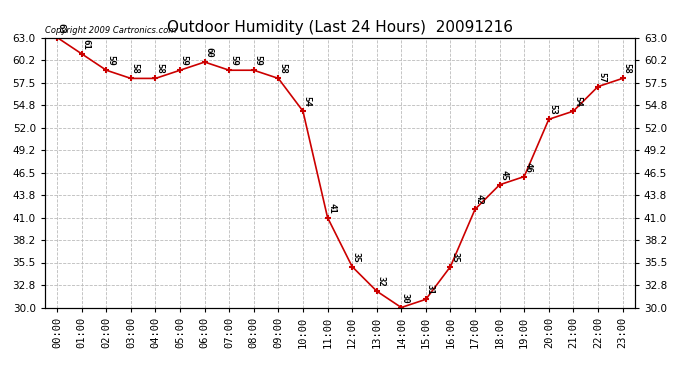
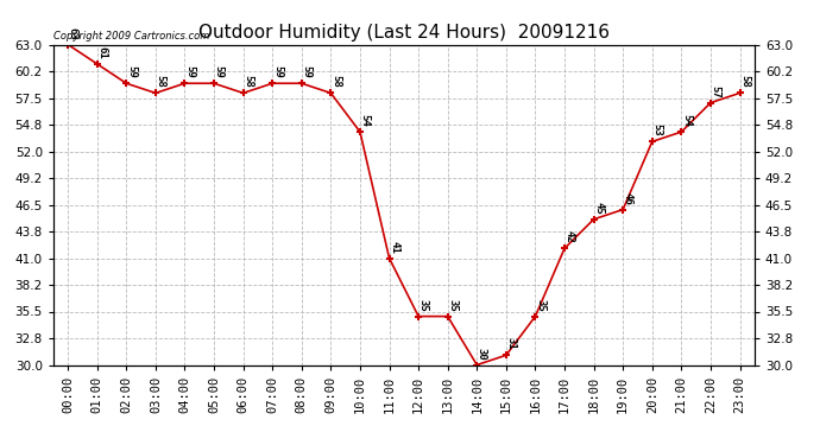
04:00: 58 -> 59
06:00: 60 -> 58
13:00: 32 -> 35
